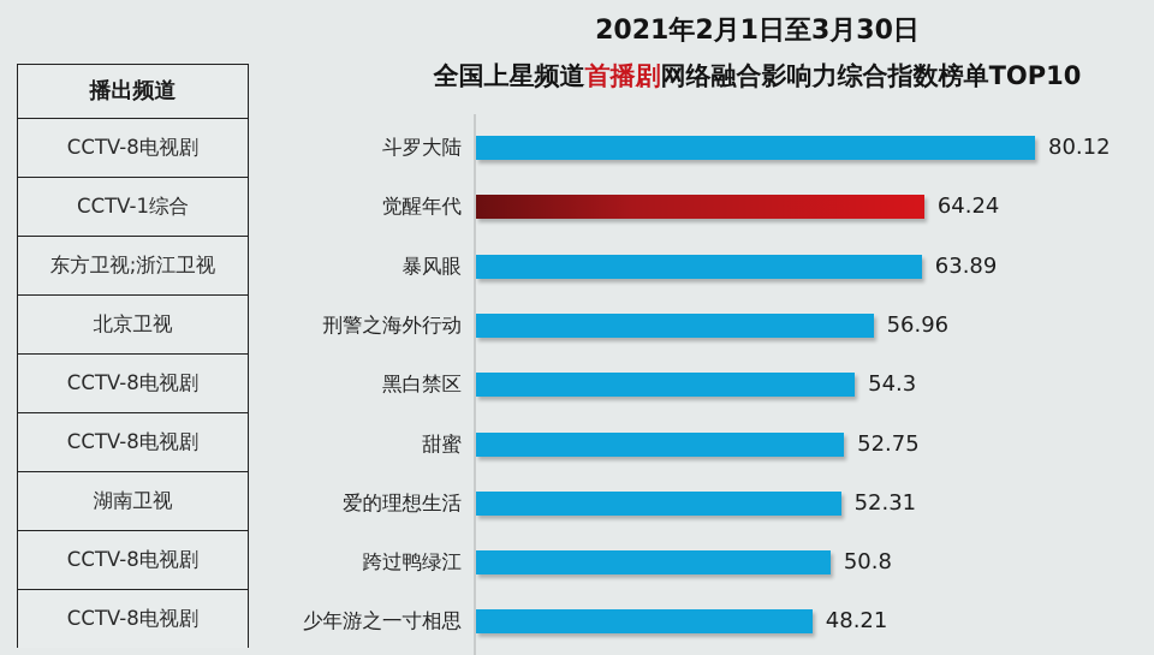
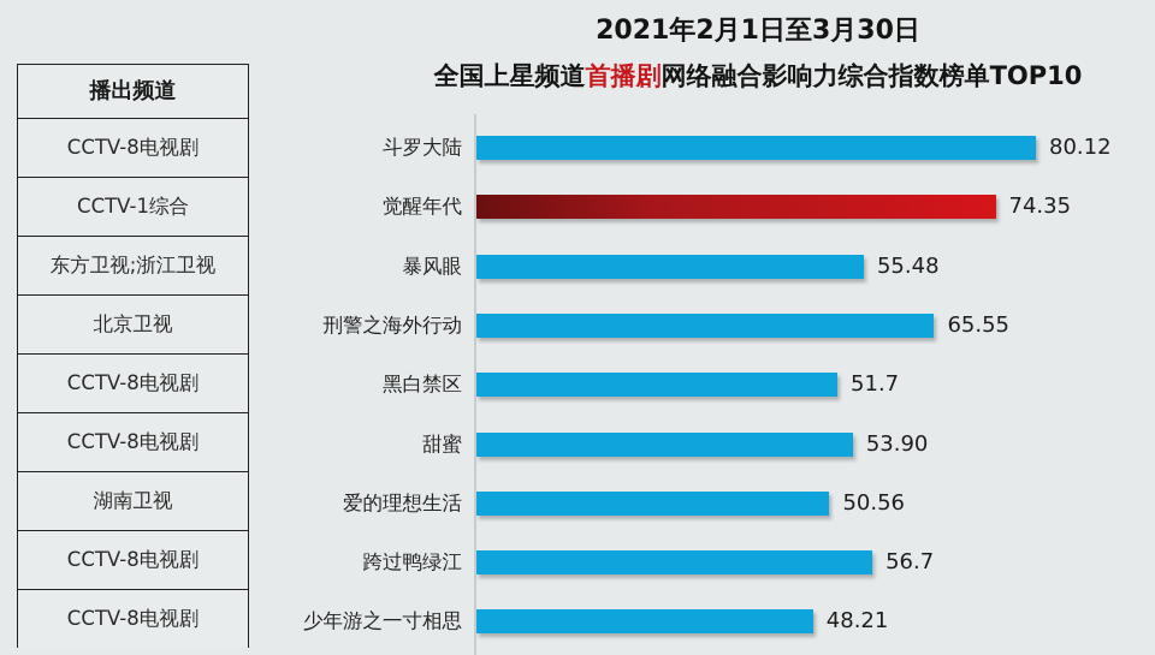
觉醒年代: 64.24 -> 74.35
暴风眼: 63.89 -> 55.48
刑警之海外行动: 56.96 -> 65.55
黑白禁区: 54.3 -> 51.7
甜蜜: 52.75 -> 53.90
爱的理想生活: 52.31 -> 50.56
跨过鸭绿江: 50.8 -> 56.7
